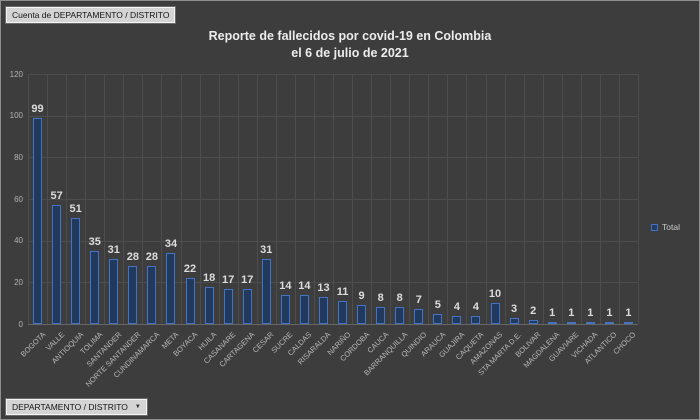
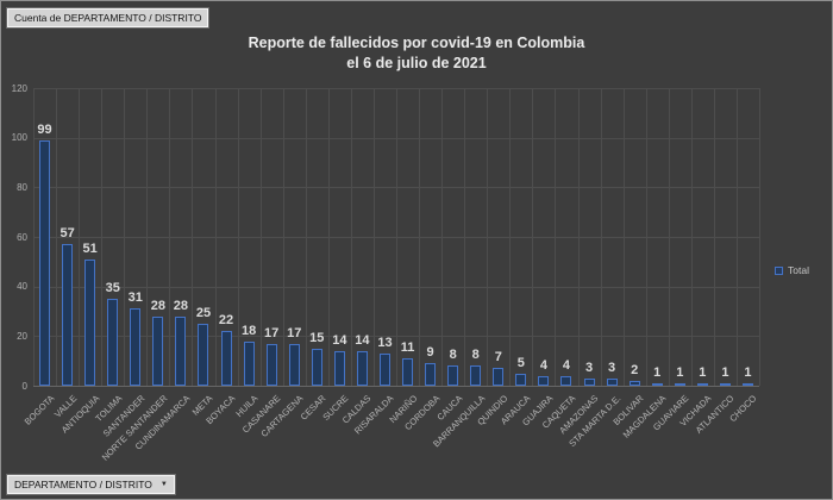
META: 34 -> 25
CESAR: 31 -> 15
AMAZONAS: 10 -> 3
